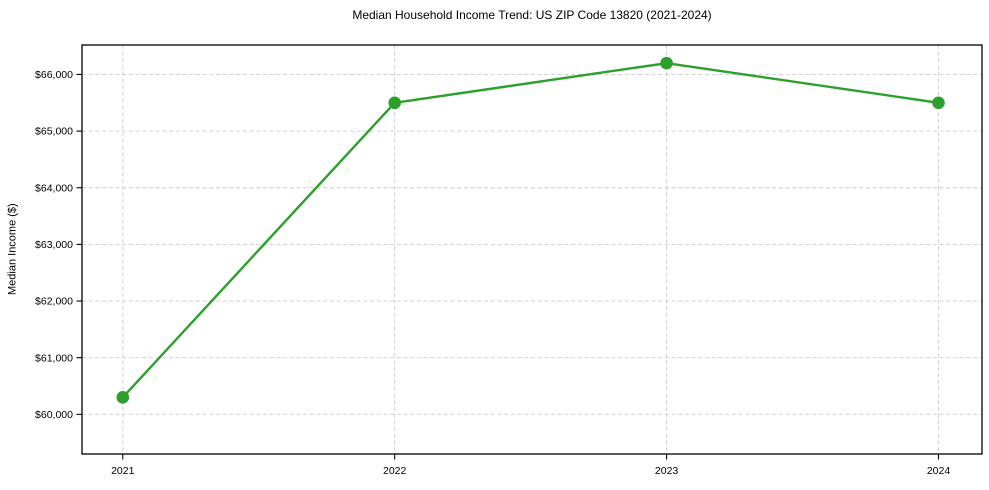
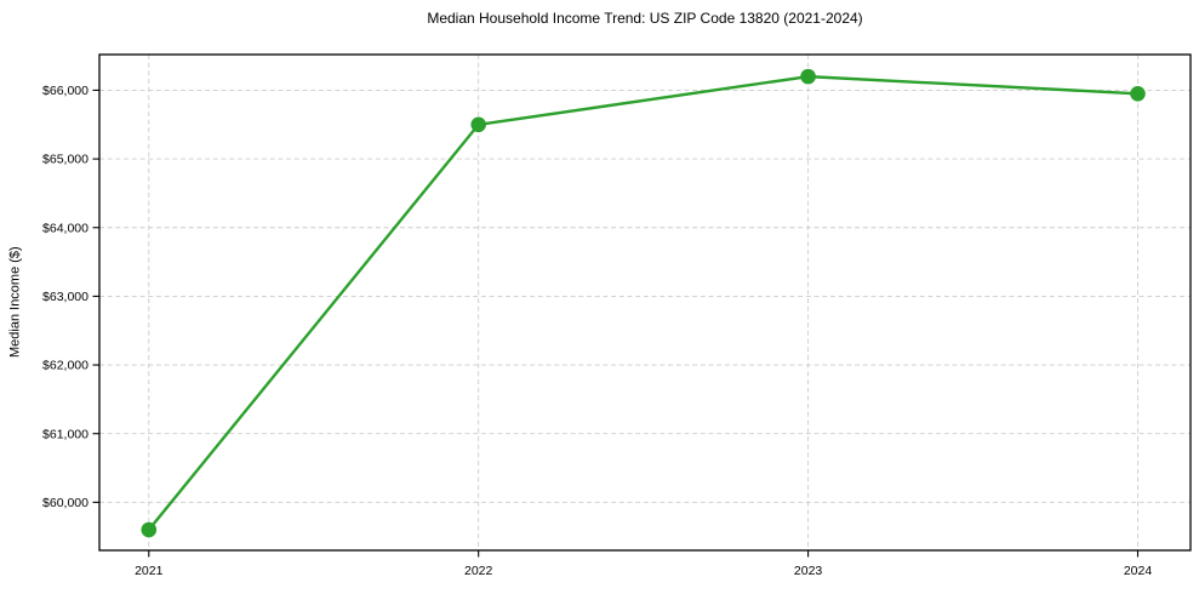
2021: $60300 -> $59600
2024: $65500 -> $66000
